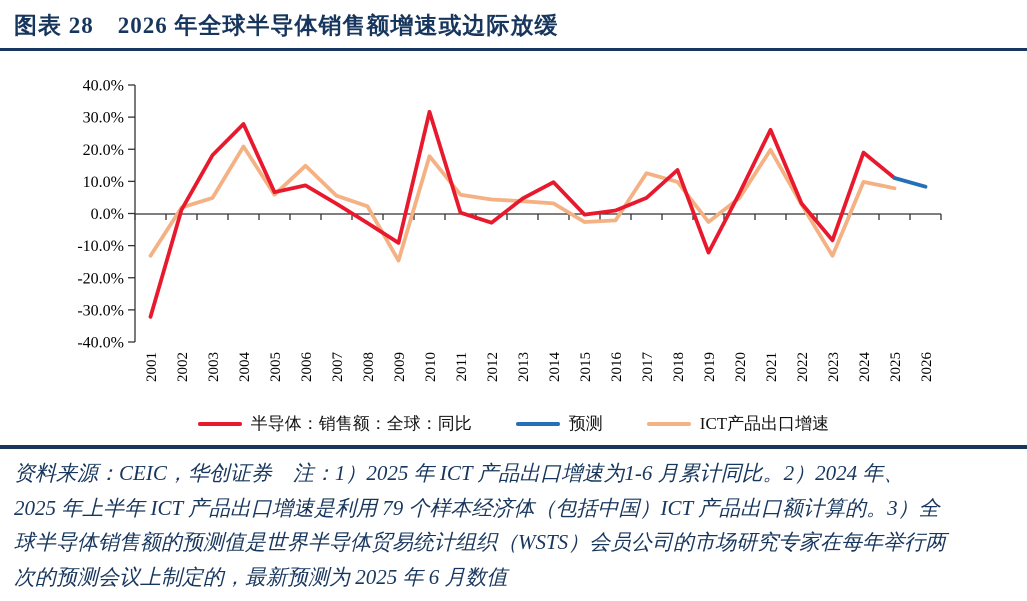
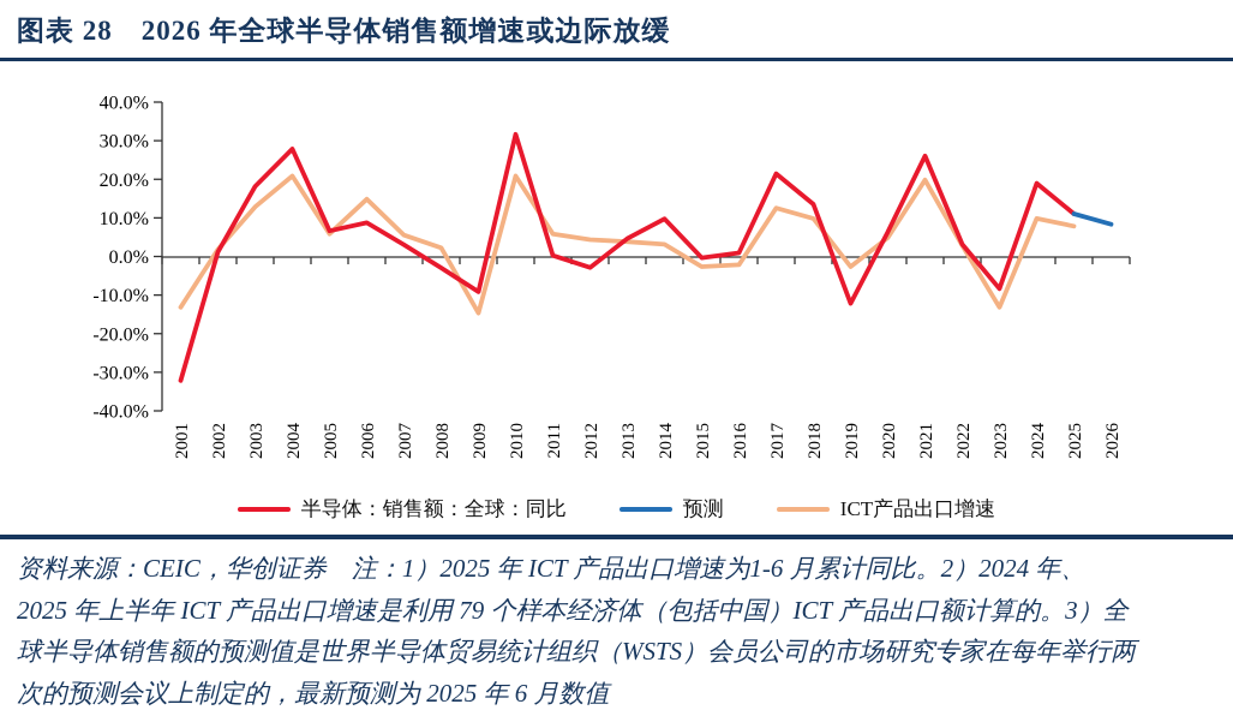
ICT产品出口增速/2003: 5% -> 13%
ICT产品出口增速/2010: 18% -> 21%
半导体：销售额：全球：同比/2017: 5% -> 22%
